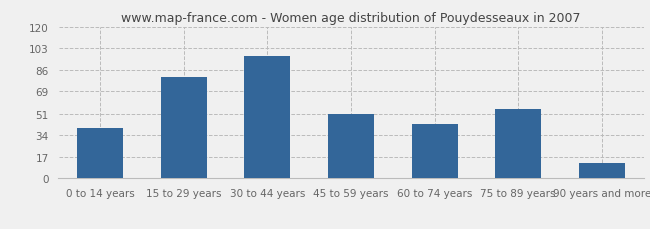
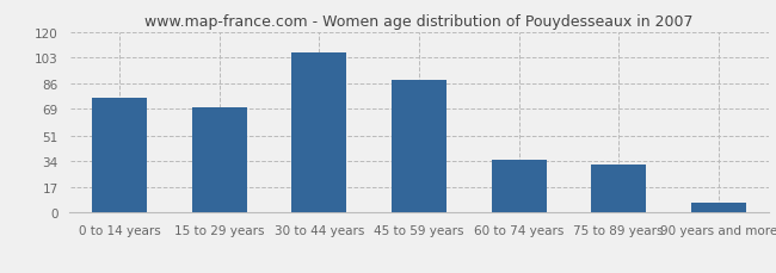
0 to 14 years: 40 -> 76
15 to 29 years: 80 -> 70
30 to 44 years: 97 -> 106
45 to 59 years: 51 -> 88
60 to 74 years: 43 -> 35
75 to 89 years: 55 -> 32
90 years and more: 12 -> 7
